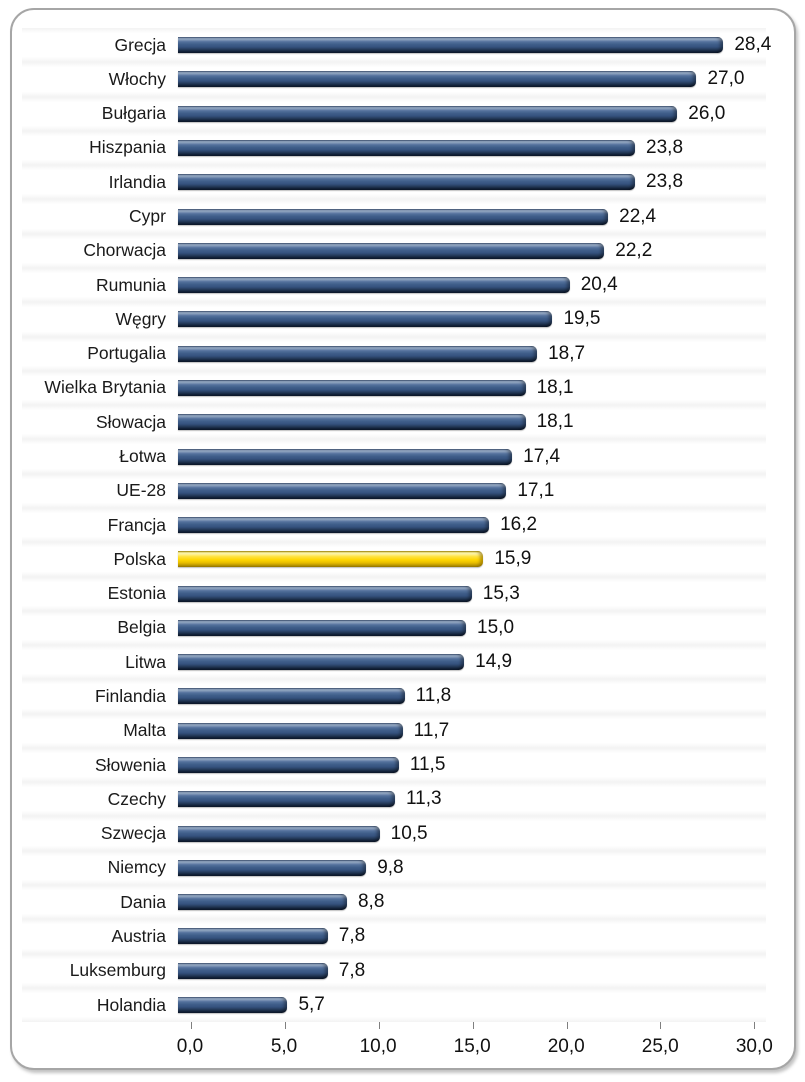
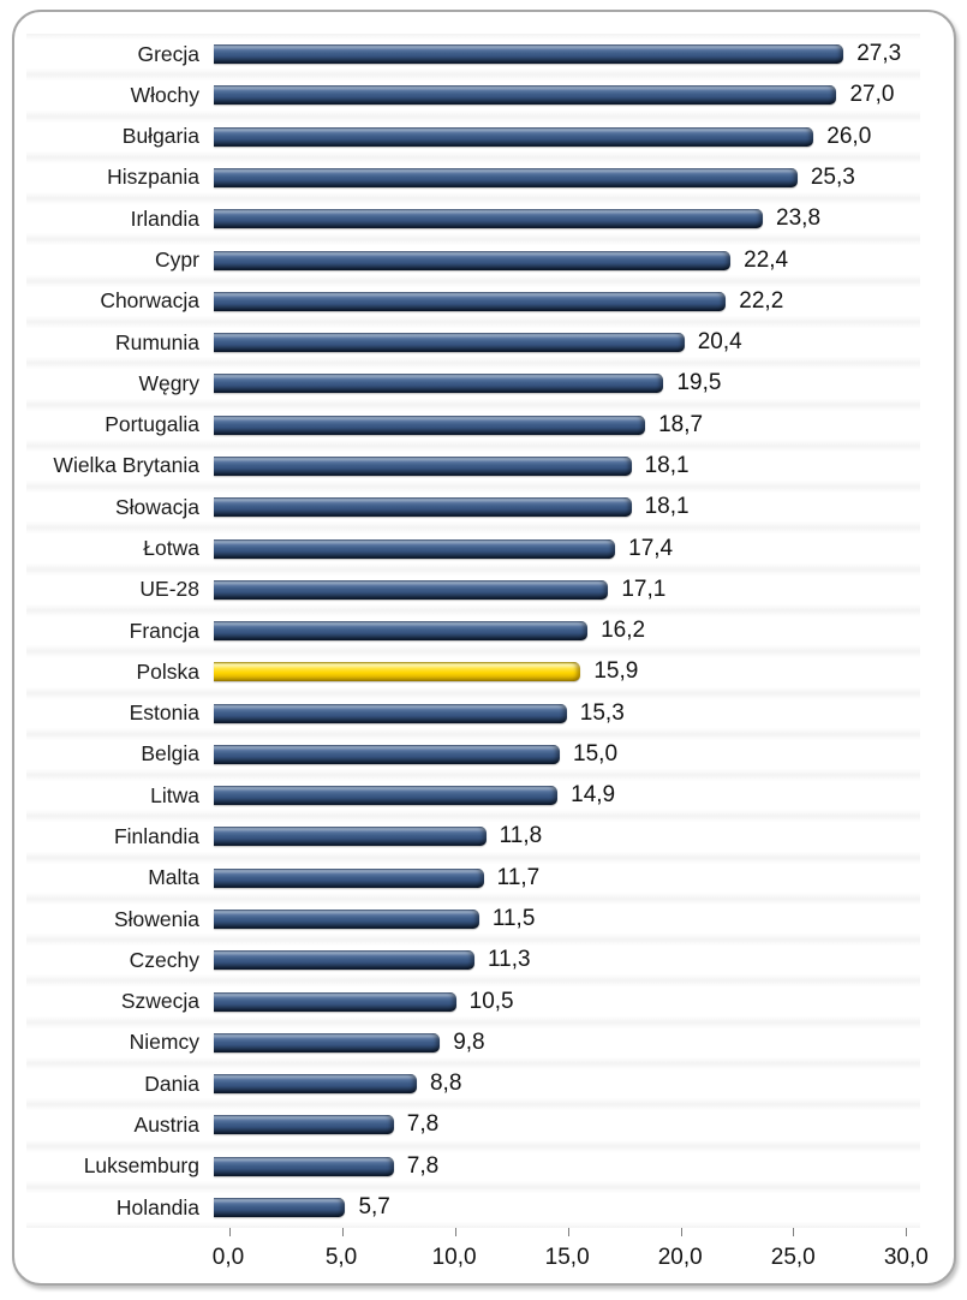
Grecja: 28,4 -> 27,3
Hiszpania: 23,8 -> 25,3
